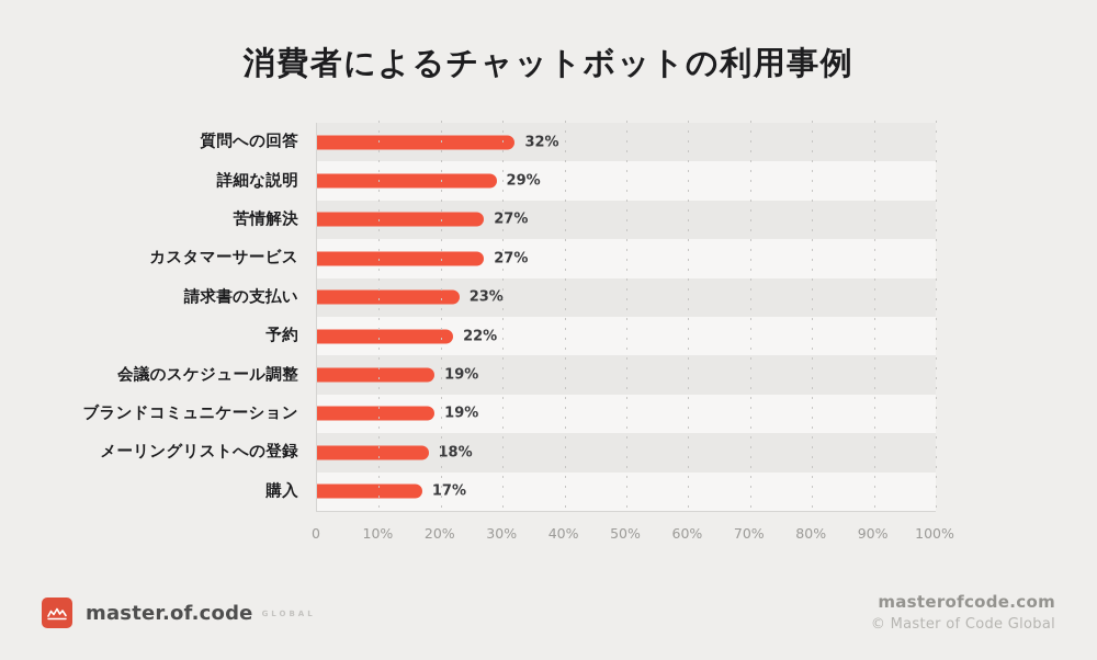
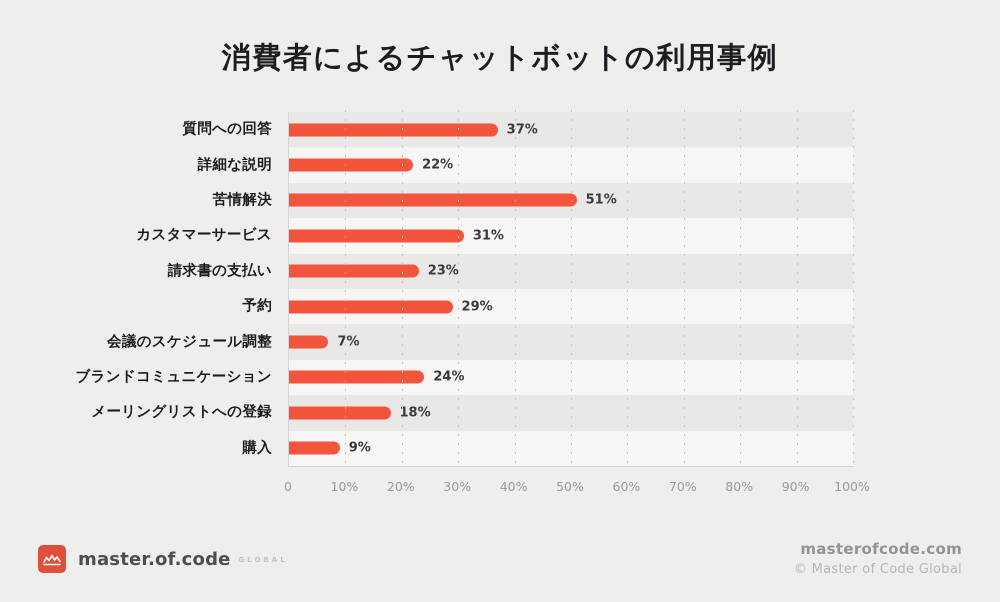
質問への回答: 32% -> 37%
詳細な説明: 29% -> 22%
苦情解決: 27% -> 51%
カスタマーサービス: 27% -> 31%
予約: 22% -> 29%
会議のスケジュール調整: 19% -> 7%
ブランドコミュニケーション: 19% -> 24%
購入: 17% -> 9%
